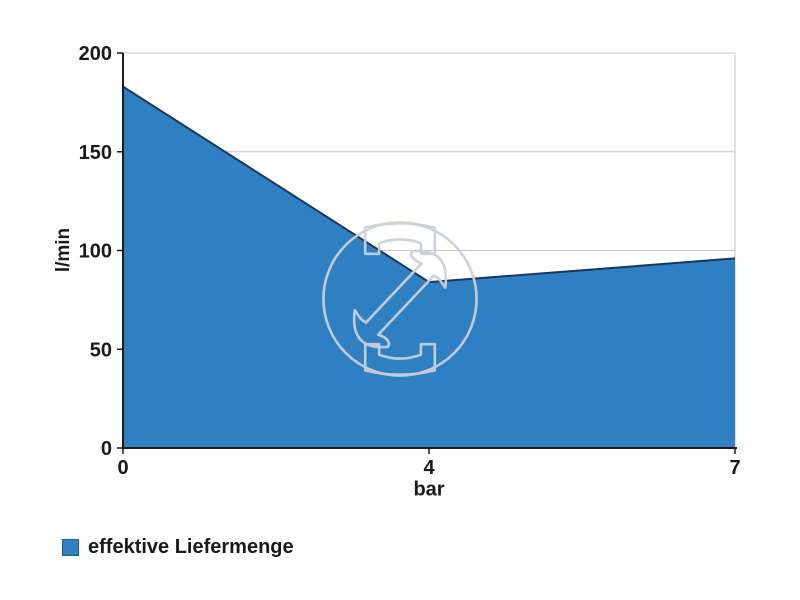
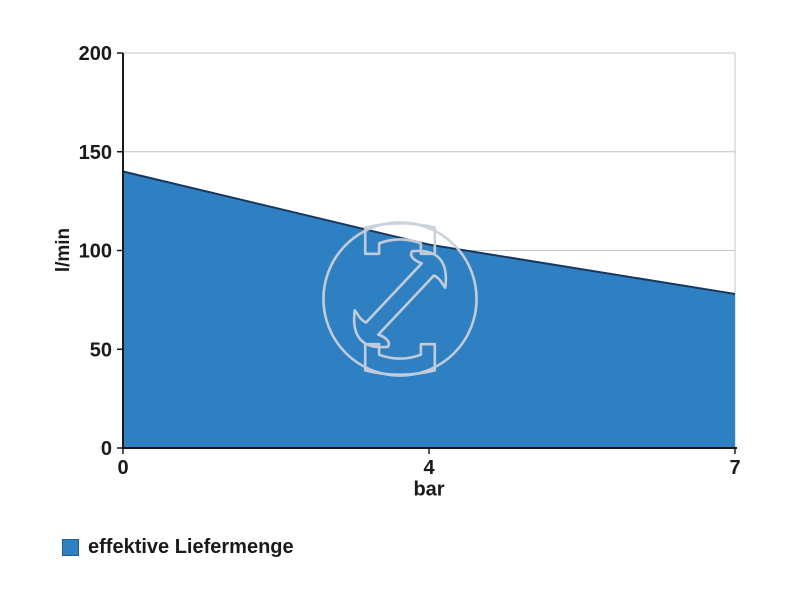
0: 183 -> 140
4: 84 -> 103
7: 96 -> 78
